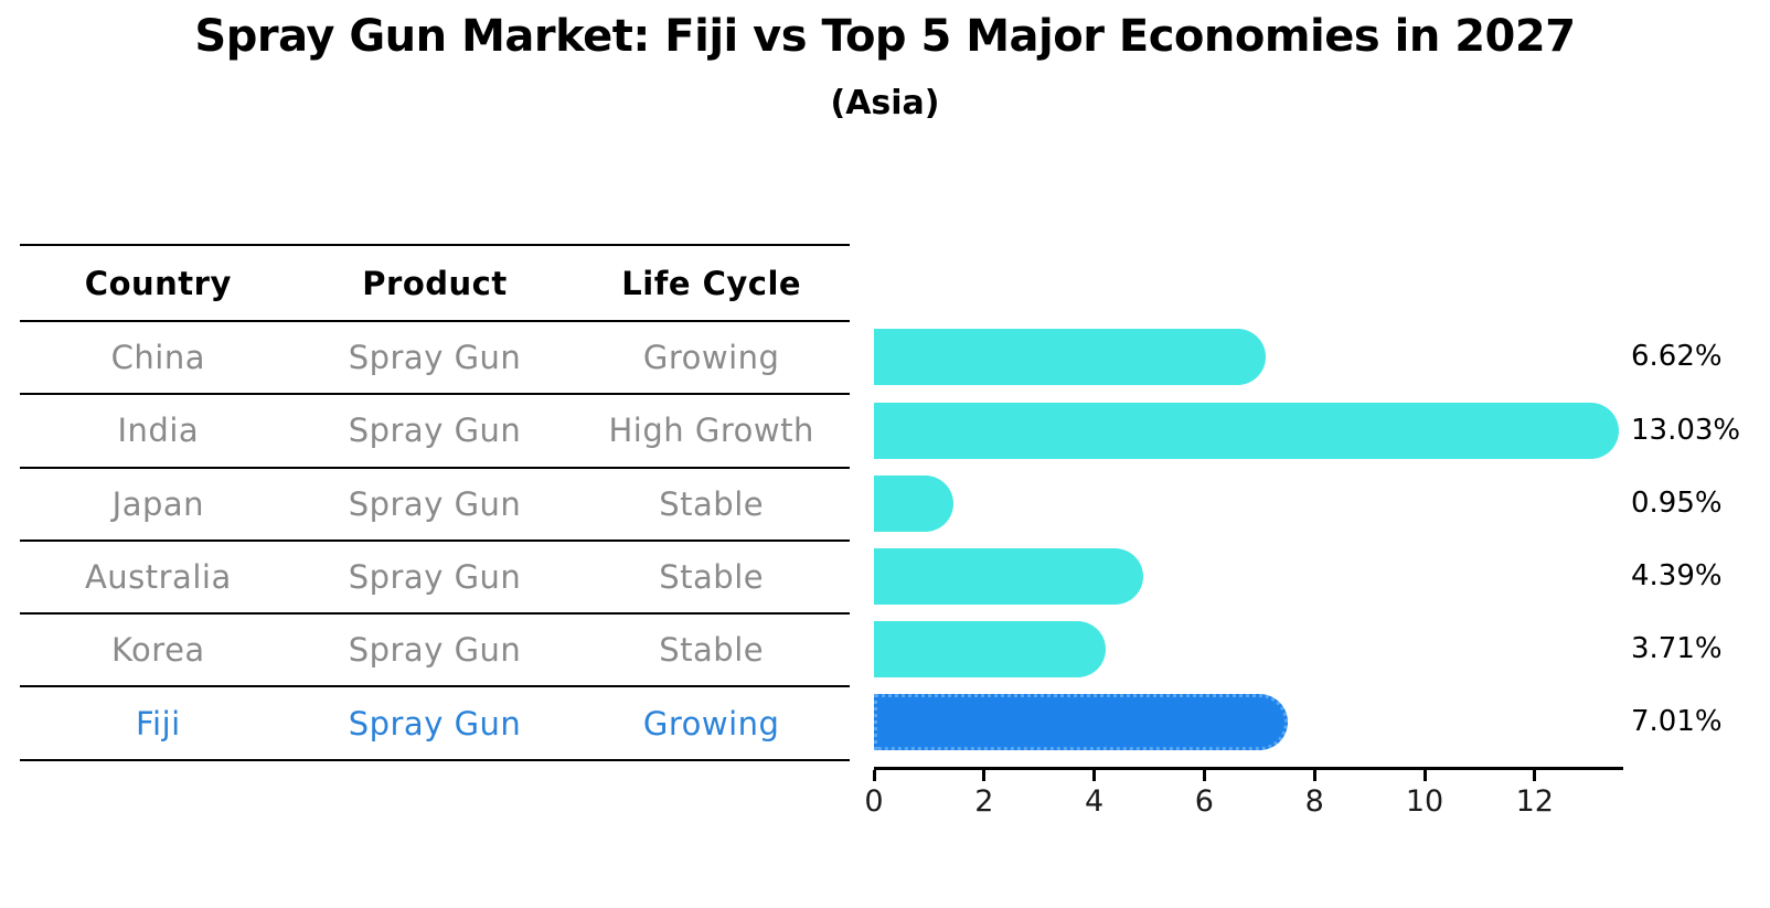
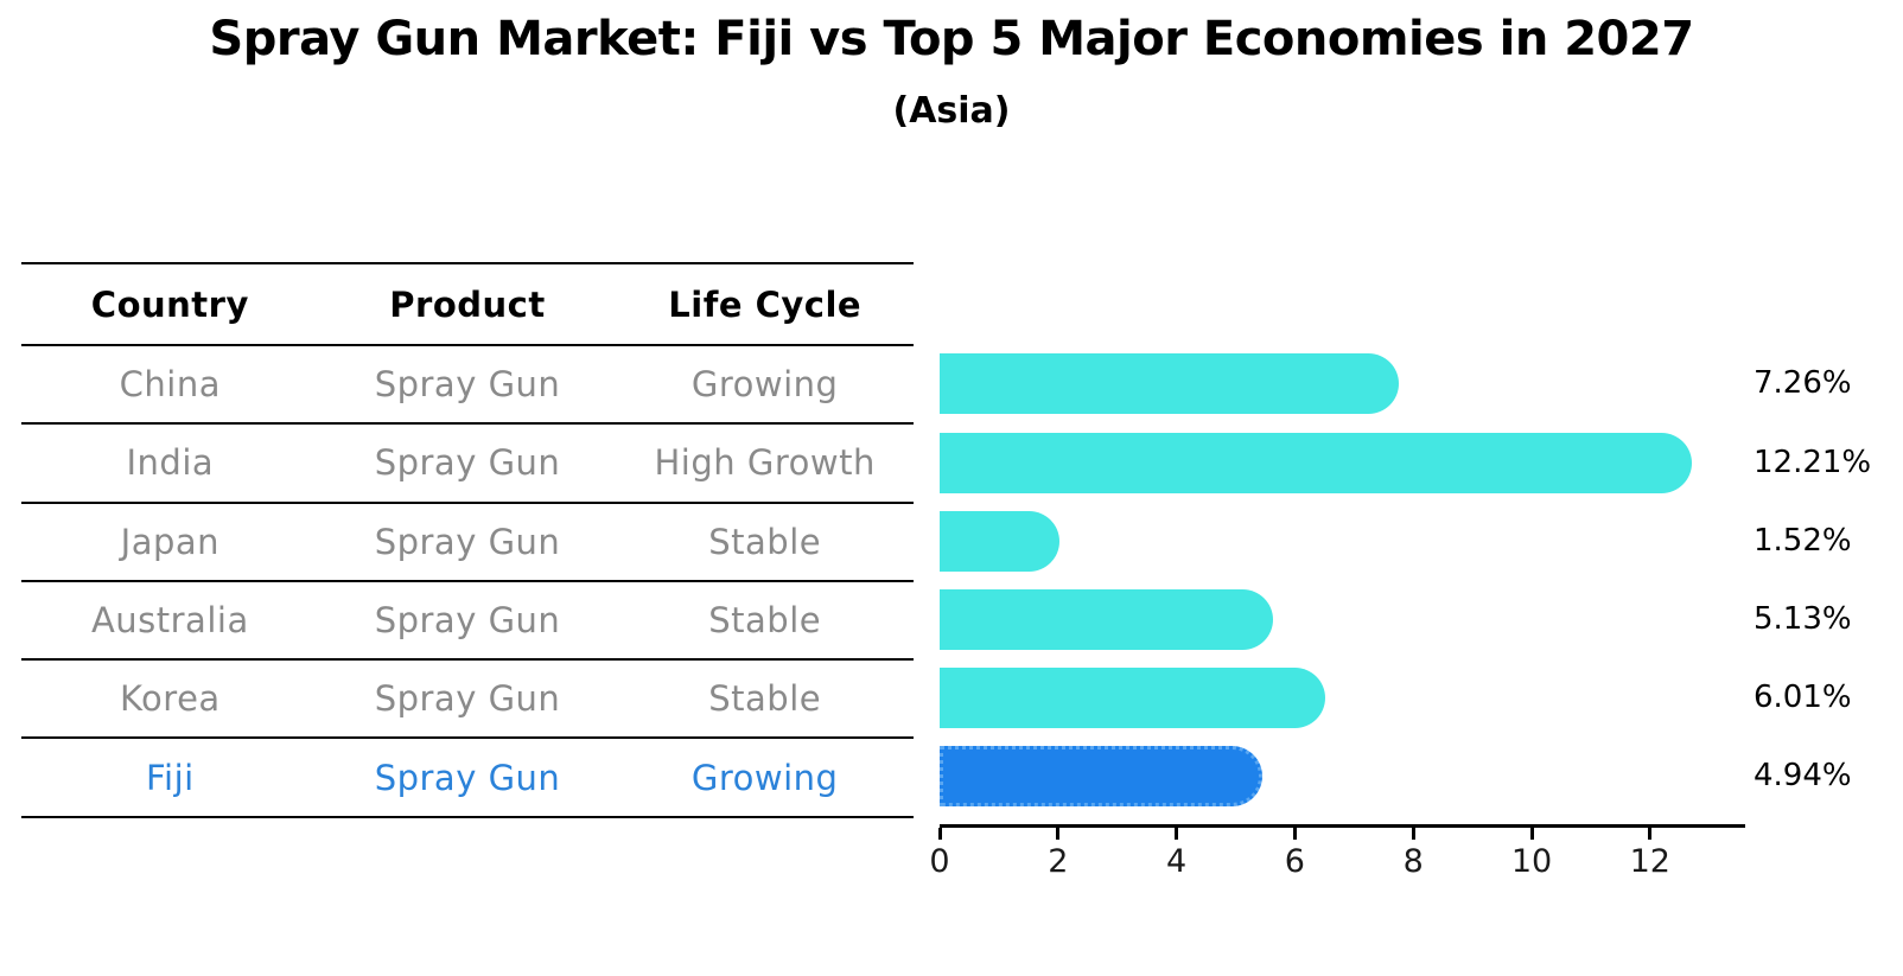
China: 6.62% -> 7.26%
India: 13.03% -> 12.21%
Japan: 0.95% -> 1.52%
Australia: 4.39% -> 5.13%
Korea: 3.71% -> 6.01%
Fiji: 7.01% -> 4.94%
